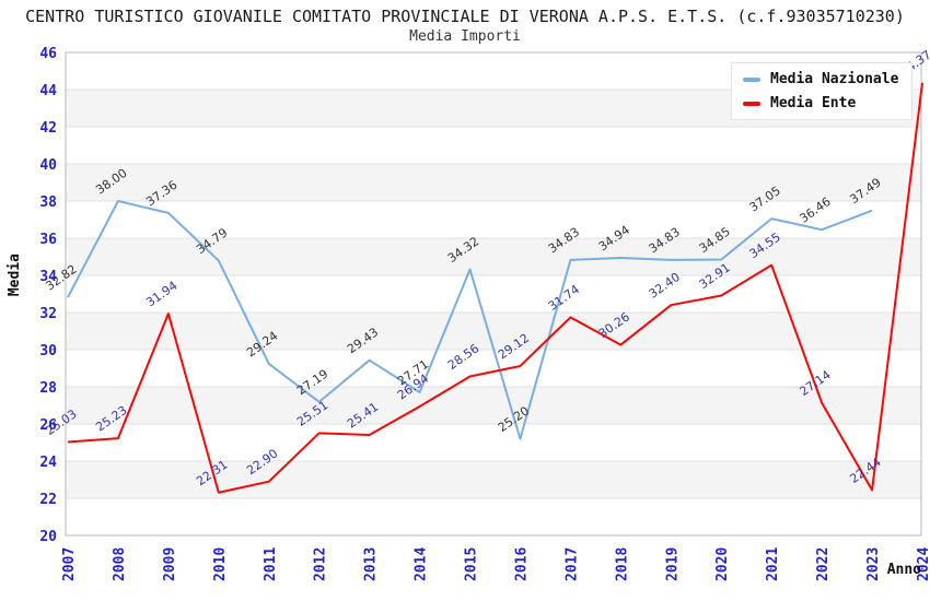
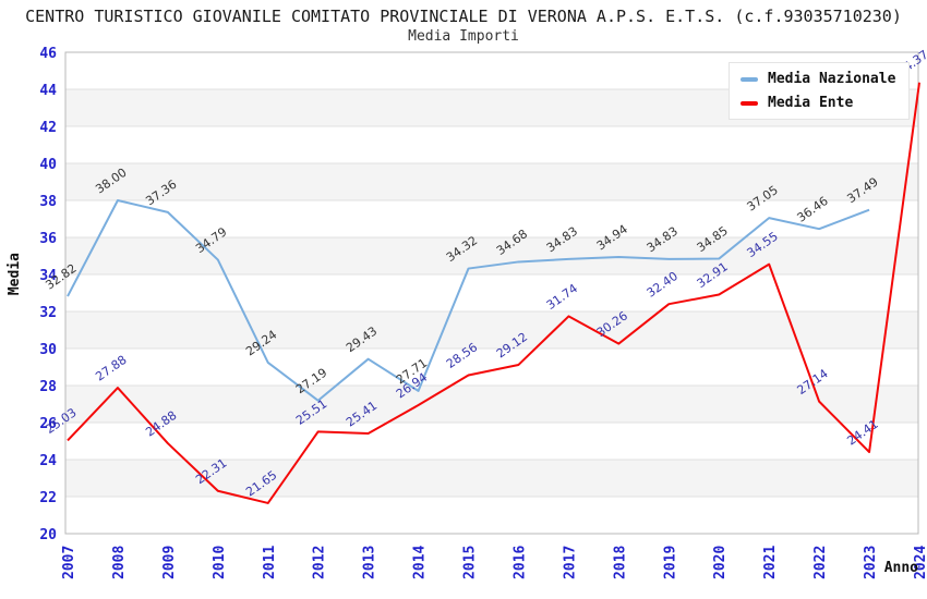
Media Ente/2008: 25.23 -> 27.88
Media Ente/2009: 31.94 -> 24.88
Media Ente/2011: 22.90 -> 21.65
Media Nazionale/2016: 25.20 -> 34.68
Media Ente/2023: 22.44 -> 24.41
